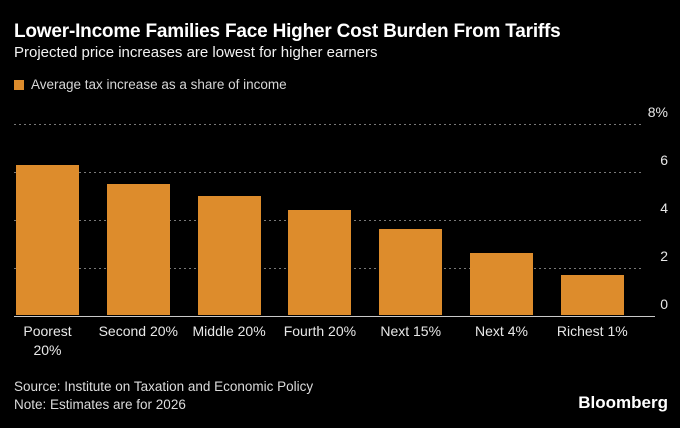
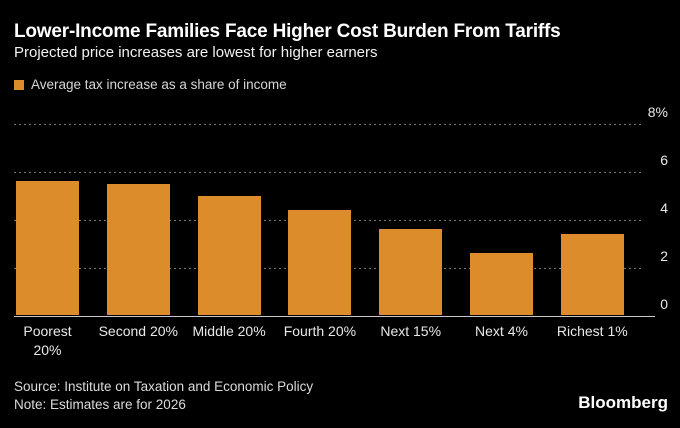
Poorest 20%: 6.3% -> 5.6%
Richest 1%: 1.7% -> 3.4%
